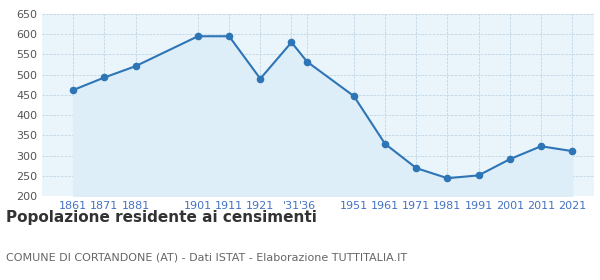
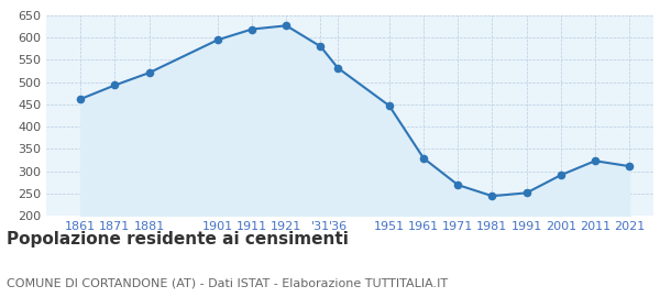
1911: 595 -> 619
1921: 490 -> 627
